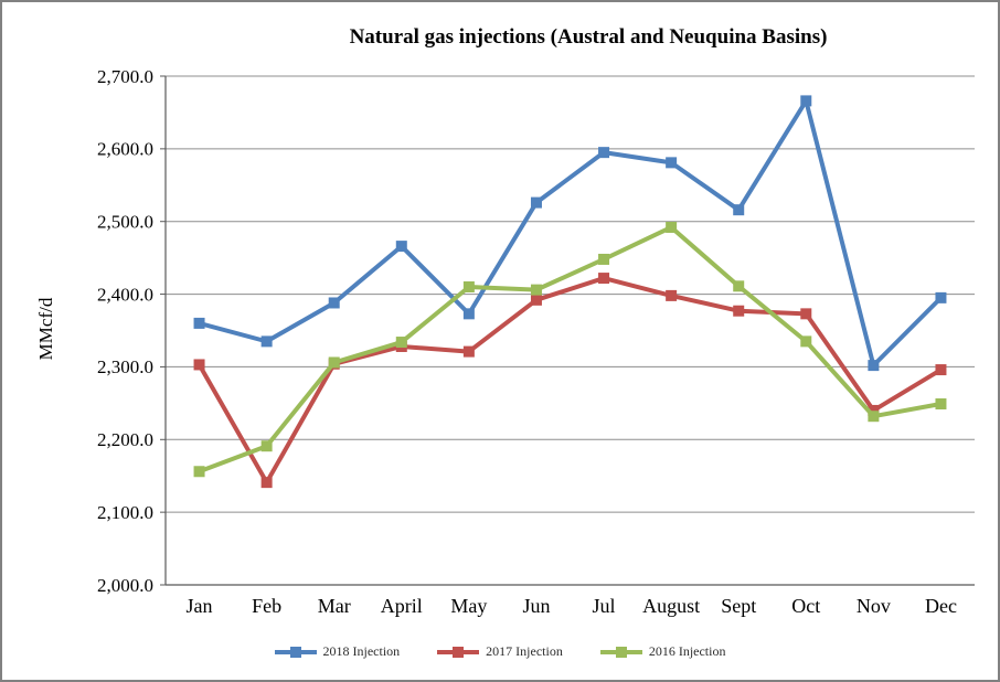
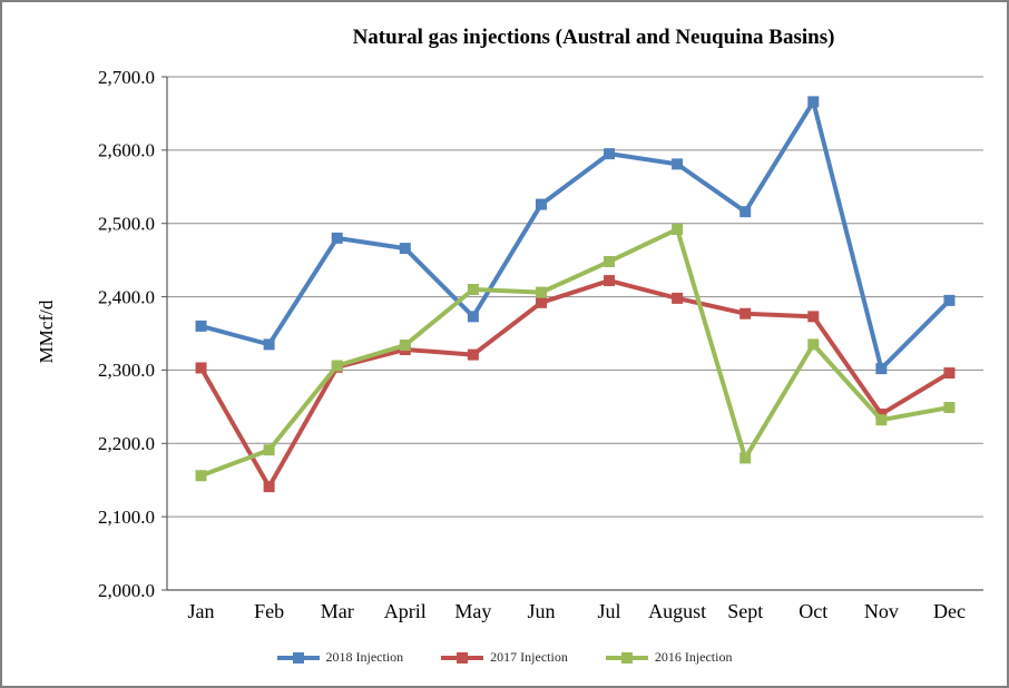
2018 Injection/Mar: 2390 -> 2480
2016 Injection/Sept: 2410 -> 2180
